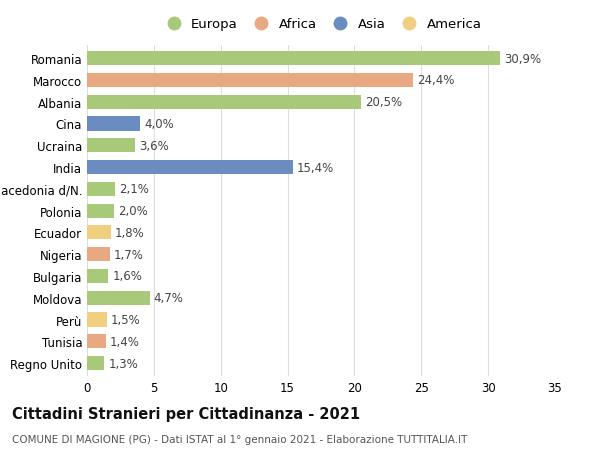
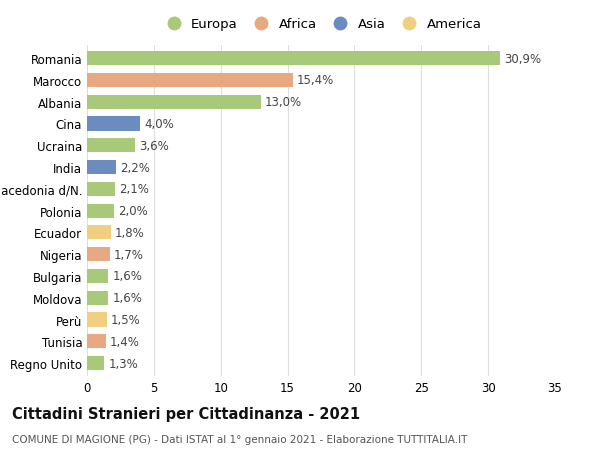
Marocco: 24,4% -> 15,4%
Albania: 20,5% -> 13,0%
India: 15,4% -> 2,2%
Moldova: 4,7% -> 1,6%
